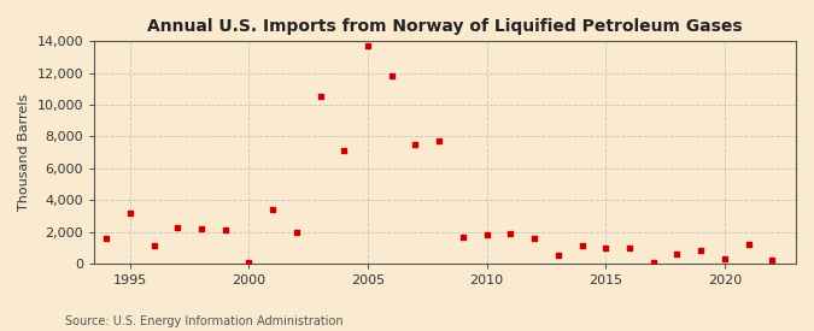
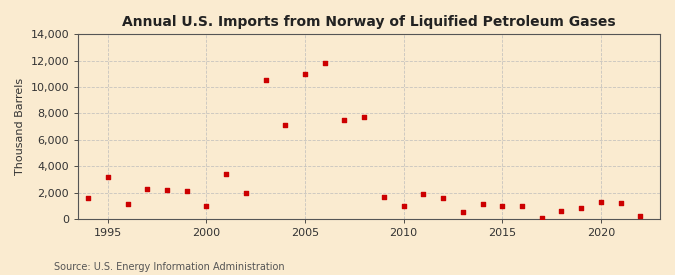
2000: 0 -> 1,000
2005: 13,700 -> 11,000
2010: 1,800 -> 1,000
2020: 300 -> 1,300
